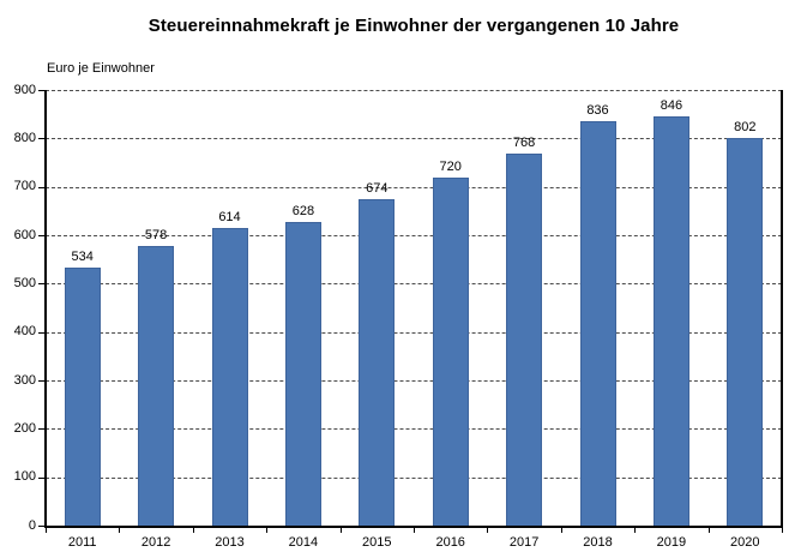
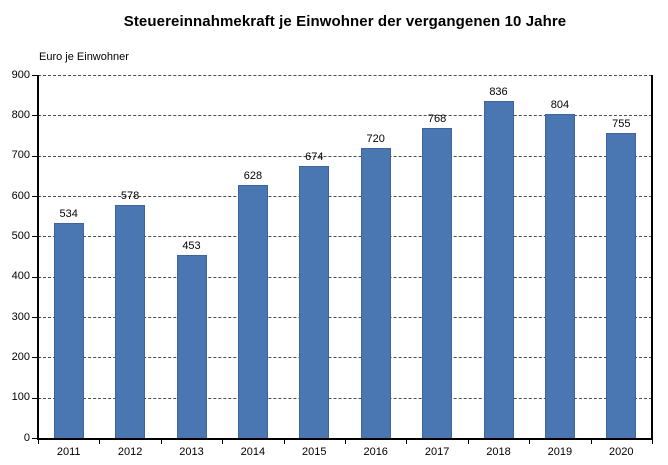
2013: 614 -> 453
2019: 846 -> 804
2020: 802 -> 755
